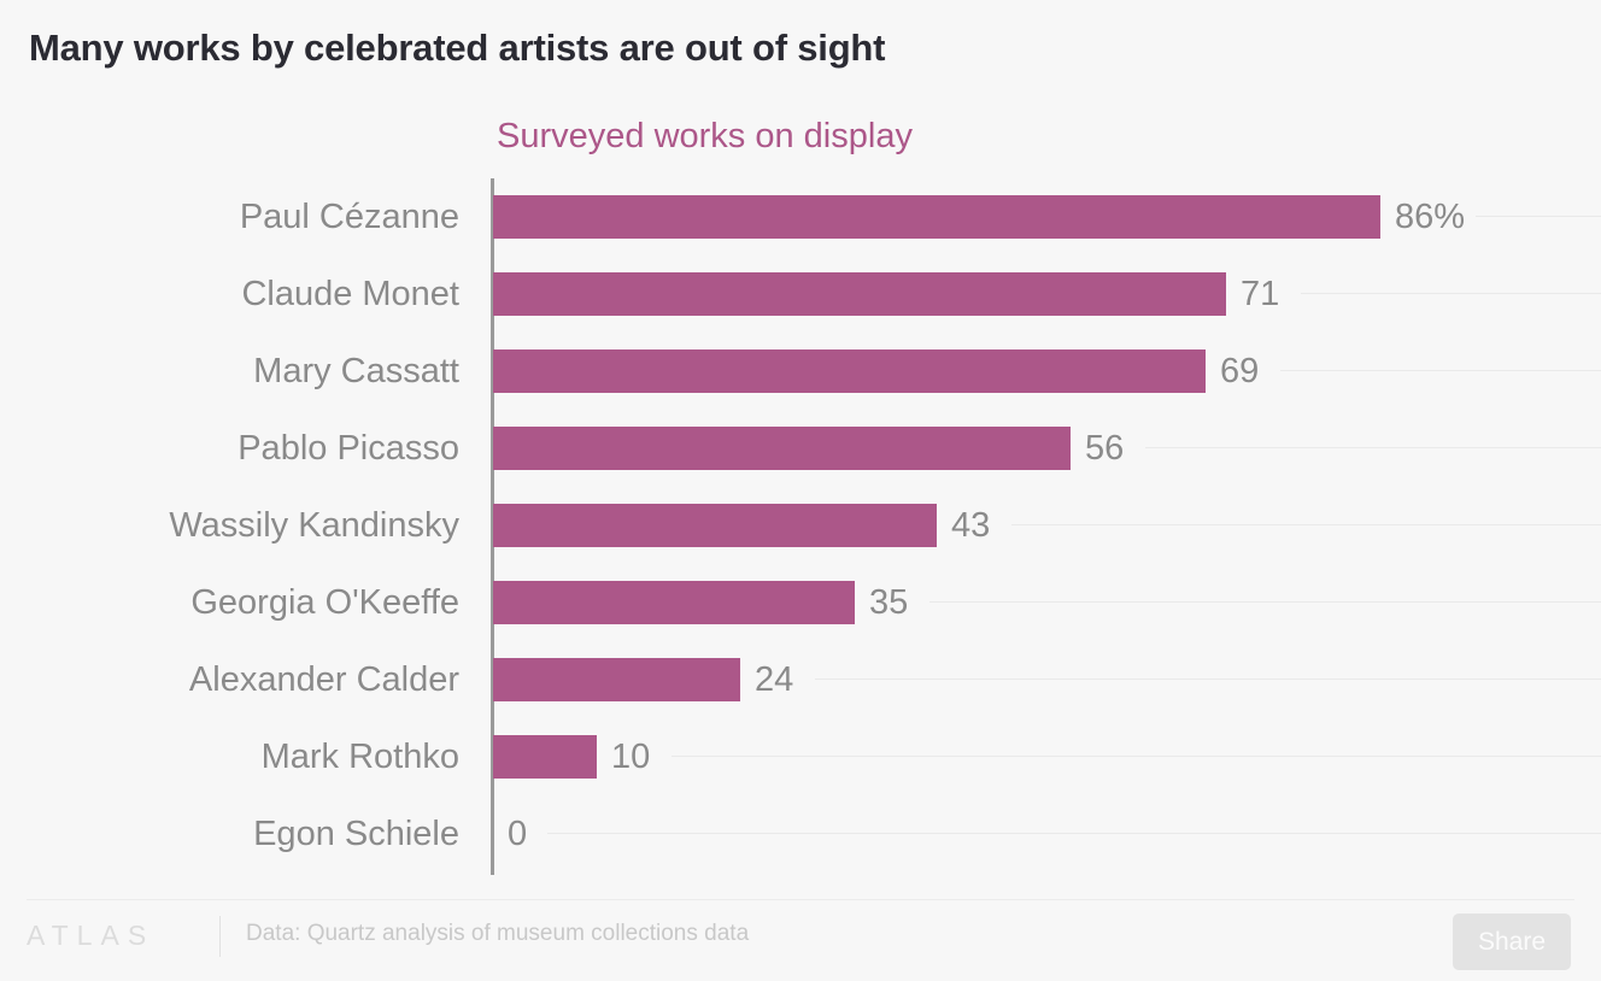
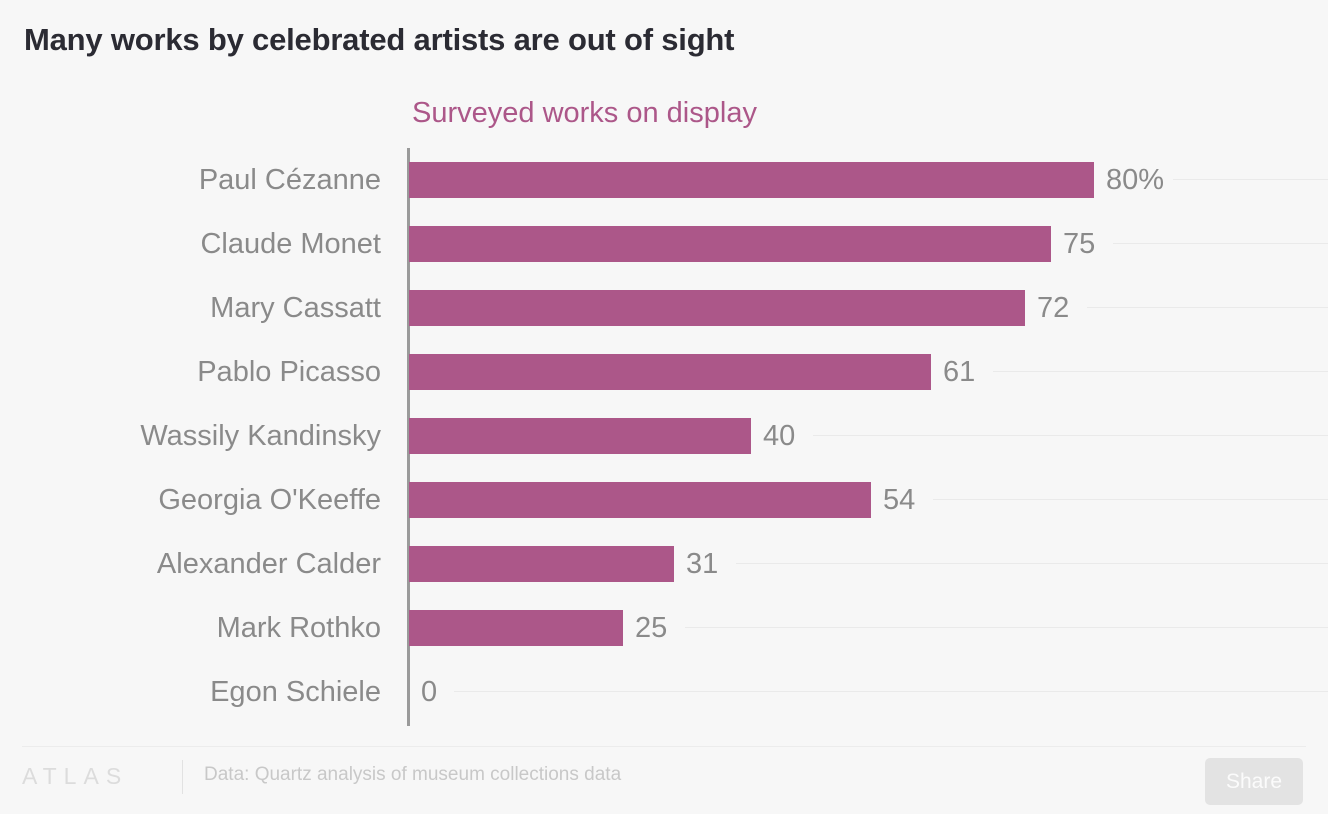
Paul Cézanne: 86% -> 80%
Claude Monet: 71 -> 75
Mary Cassatt: 69 -> 72
Pablo Picasso: 56 -> 61
Wassily Kandinsky: 43 -> 40
Georgia O'Keeffe: 35 -> 54
Alexander Calder: 24 -> 31
Mark Rothko: 10 -> 25
